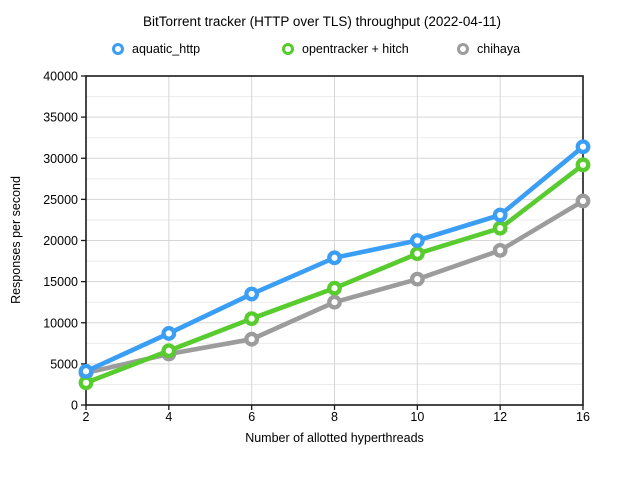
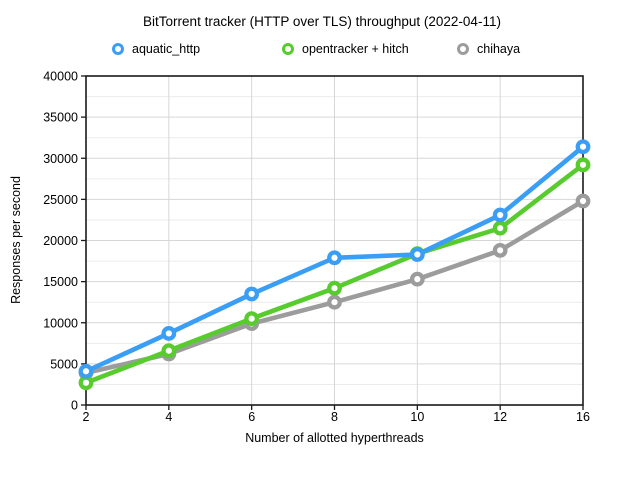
chihaya/6: 8000 -> 10000
aquatic_http/10: 20000 -> 18000
